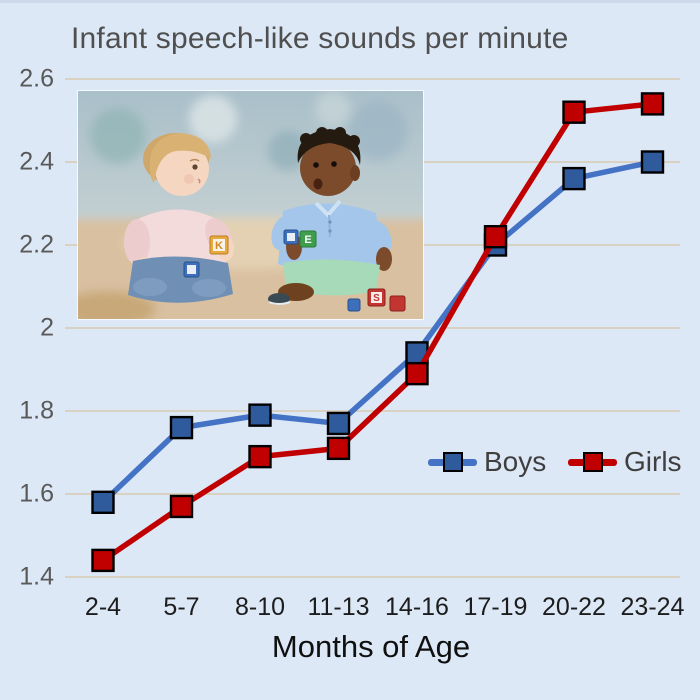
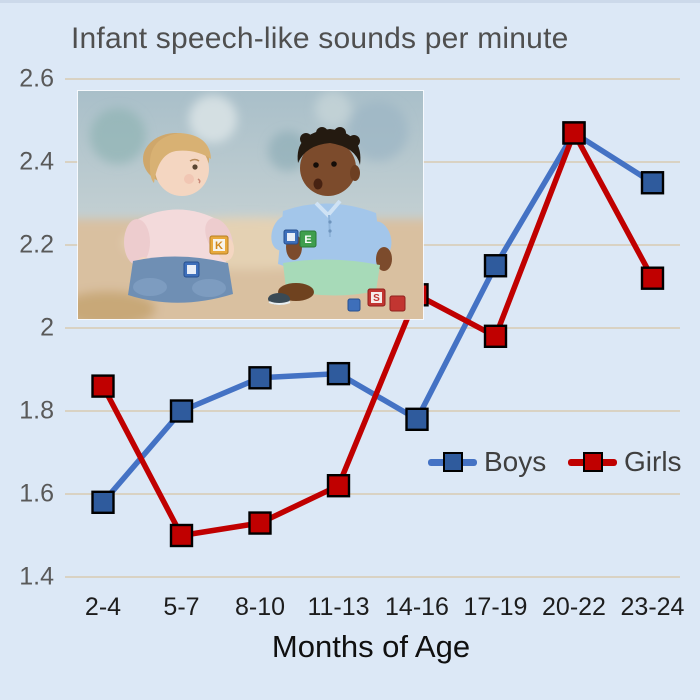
Girls/2-4: 1.44 -> 1.86
Boys/5-7: 1.76 -> 1.80
Girls/5-7: 1.57 -> 1.50
Boys/8-10: 1.79 -> 1.88
Girls/8-10: 1.69 -> 1.53
Boys/11-13: 1.77 -> 1.89
Girls/11-13: 1.71 -> 1.62
Boys/14-16: 1.94 -> 1.78
Girls/14-16: 1.89 -> 2.08
Boys/17-19: 2.20 -> 2.15
Girls/17-19: 2.22 -> 1.98
Boys/20-22: 2.36 -> 2.47
Girls/20-22: 2.52 -> 2.47
Boys/23-24: 2.40 -> 2.35
Girls/23-24: 2.54 -> 2.12
